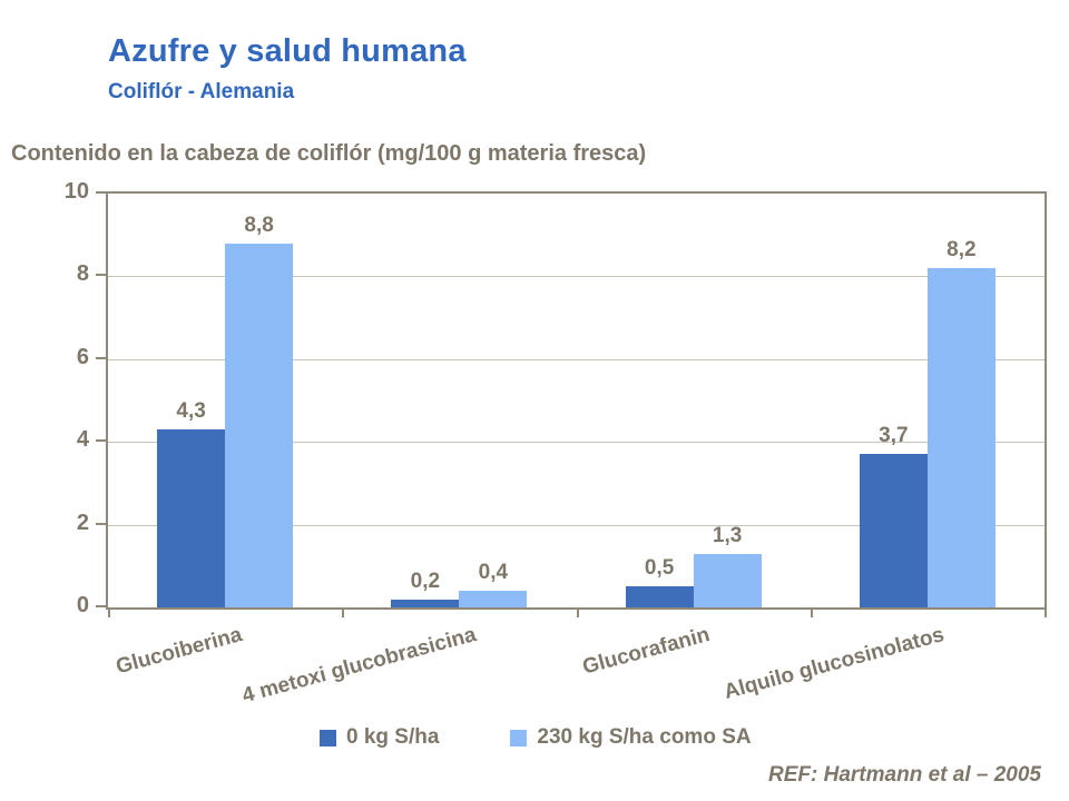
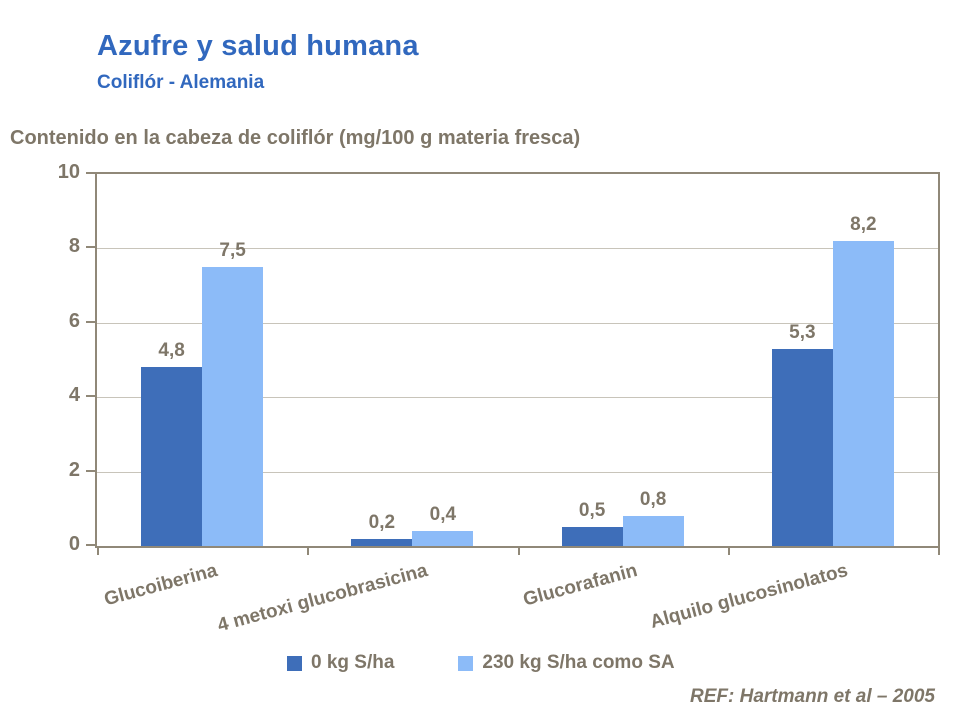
0 kg S/ha/Glucoiberina: 4,3 -> 4,8
230 kg S/ha como SA/Glucoiberina: 8,8 -> 7,5
230 kg S/ha como SA/Glucorafanin: 1,3 -> 0,8
0 kg S/ha/Alquilo glucosinolatos: 3,7 -> 5,3
